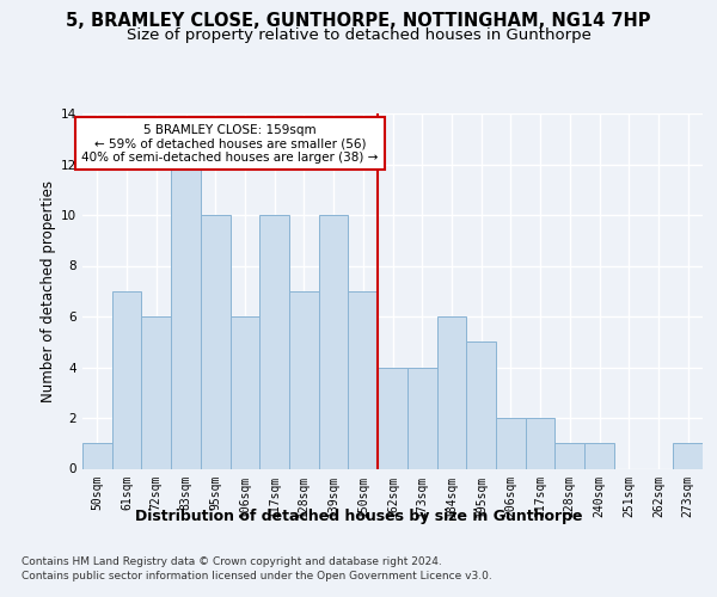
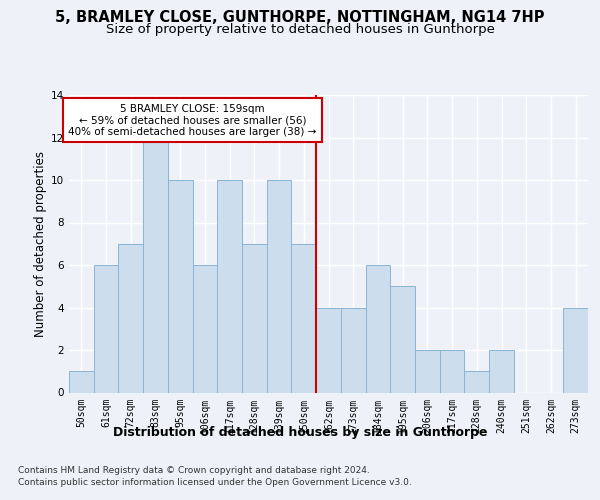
61sqm: 7 -> 6
72sqm: 6 -> 7
240sqm: 1 -> 2
273sqm: 1 -> 4
